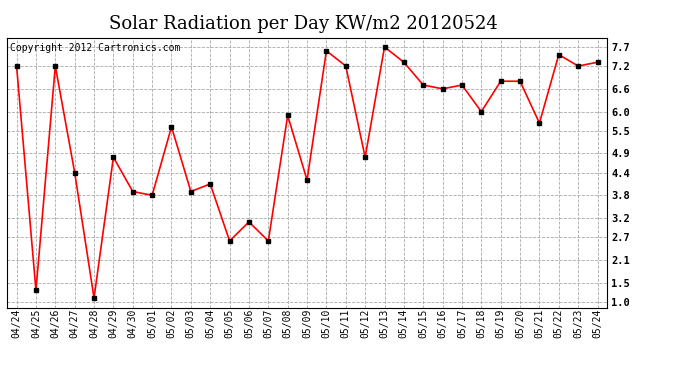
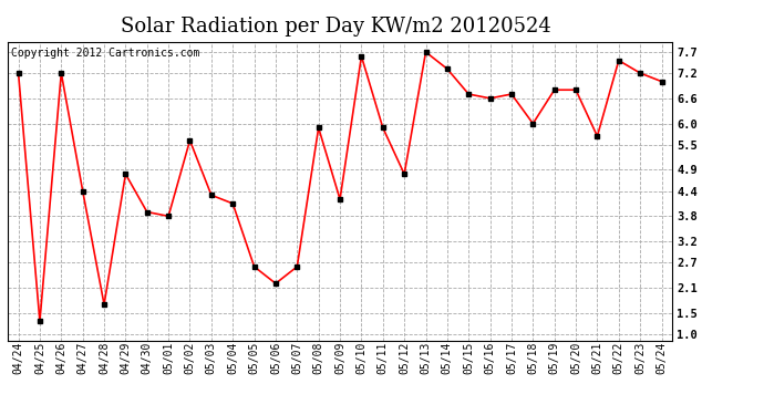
04/28: 1.1 -> 1.7
05/03: 3.9 -> 4.3
05/06: 3.1 -> 2.2
05/11: 7.2 -> 5.9
05/24: 7.3 -> 7.0
